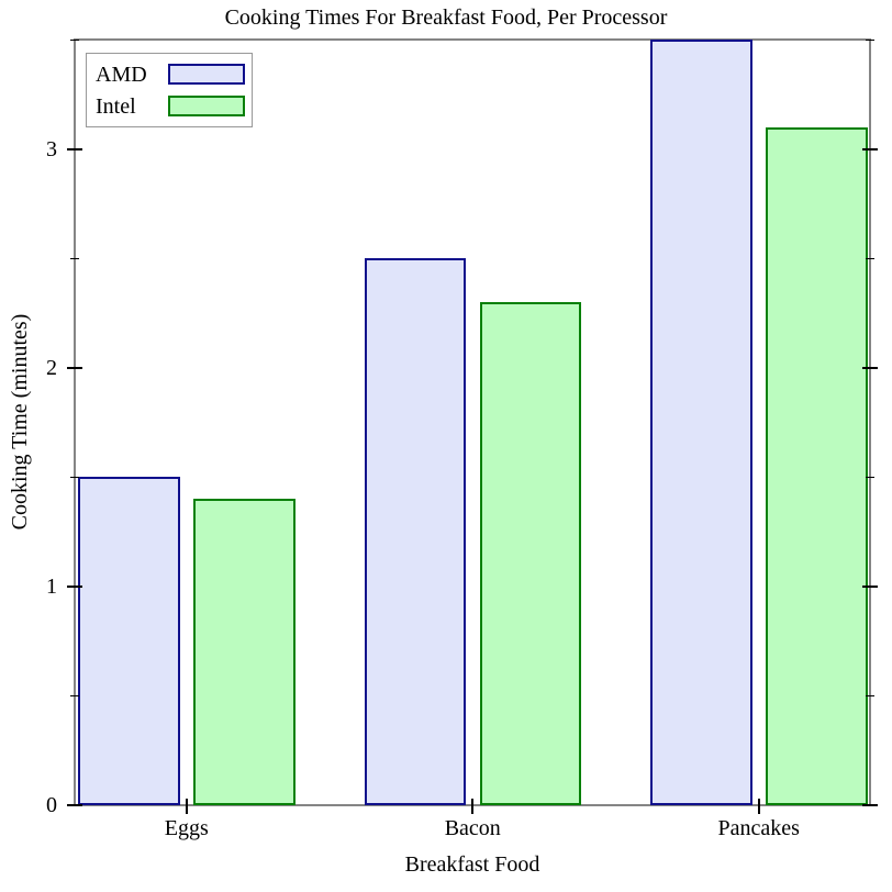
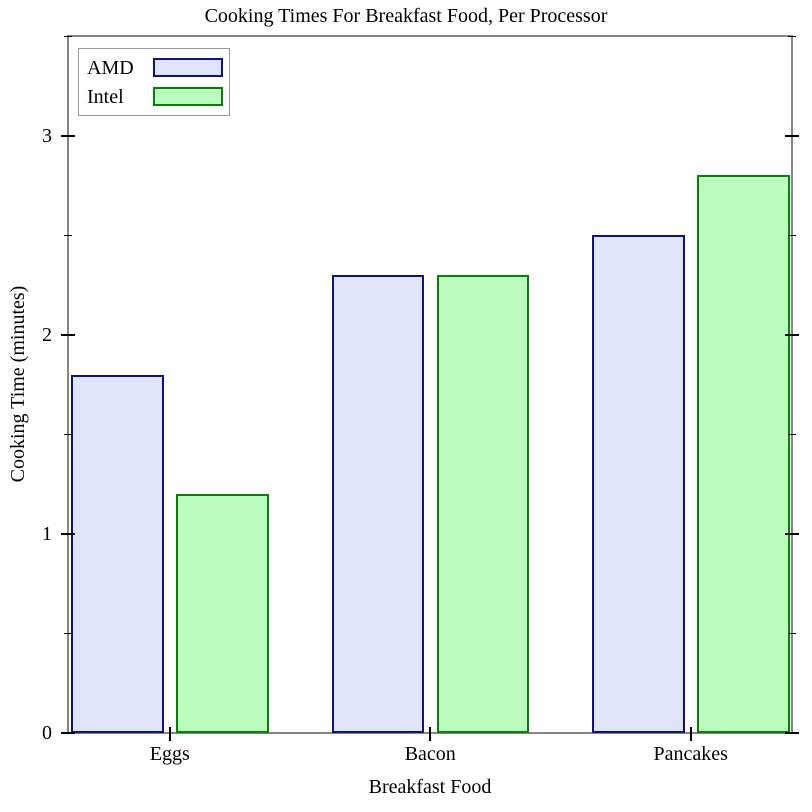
AMD/Eggs: 1.5 -> 1.8
Intel/Eggs: 1.4 -> 1.2
AMD/Bacon: 2.5 -> 2.3
AMD/Pancakes: 3.5 -> 2.5
Intel/Pancakes: 3.1 -> 2.8
